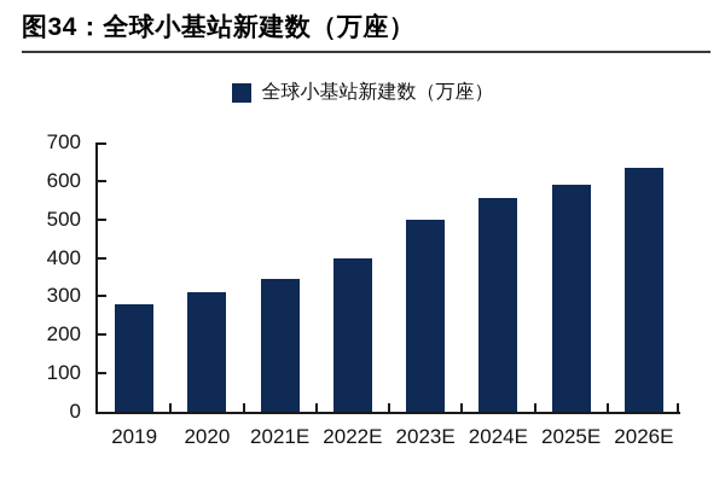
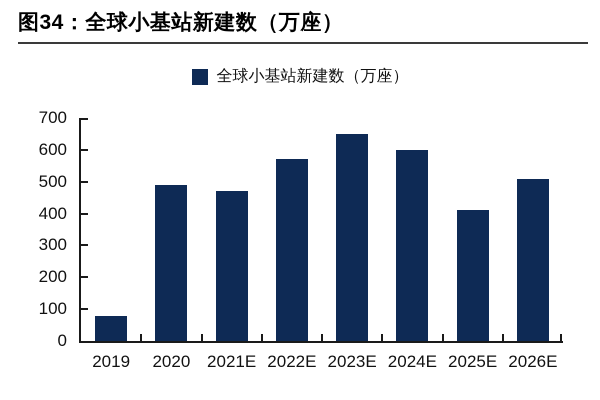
2019: 280 -> 80
2020: 310 -> 490
2021E: 340 -> 470
2022E: 400 -> 570
2023E: 500 -> 650
2024E: 560 -> 600
2025E: 590 -> 410
2026E: 640 -> 510
